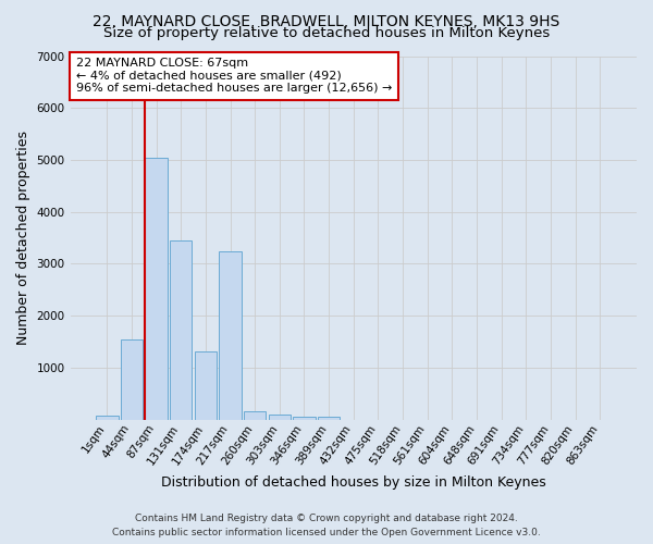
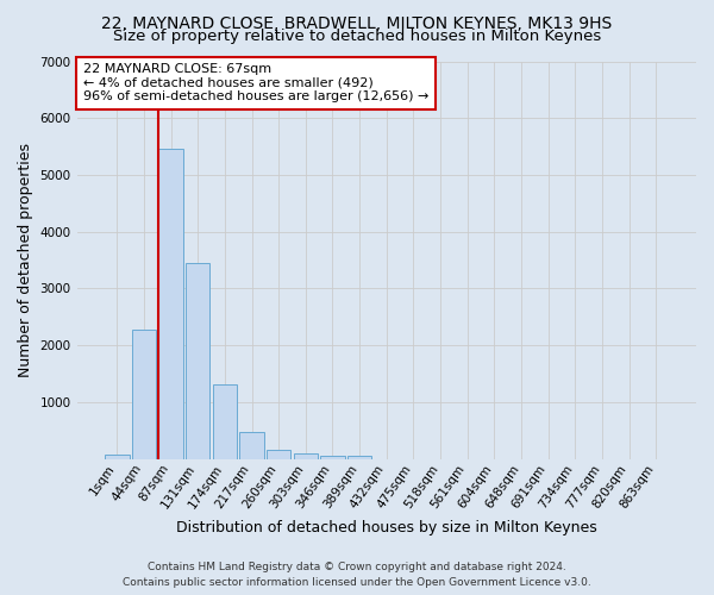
44sqm: 1550 -> 2270
87sqm: 5050 -> 5470
217sqm: 3250 -> 470
